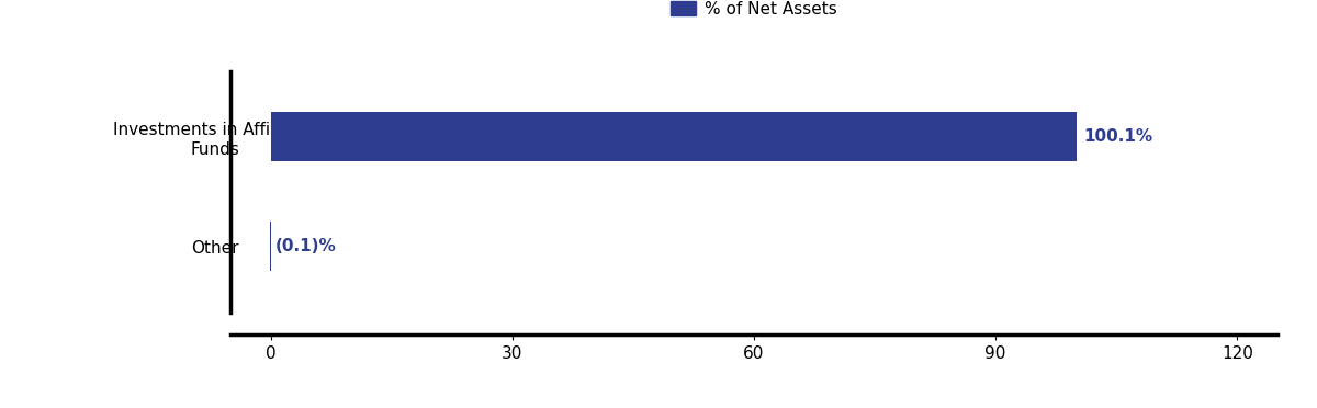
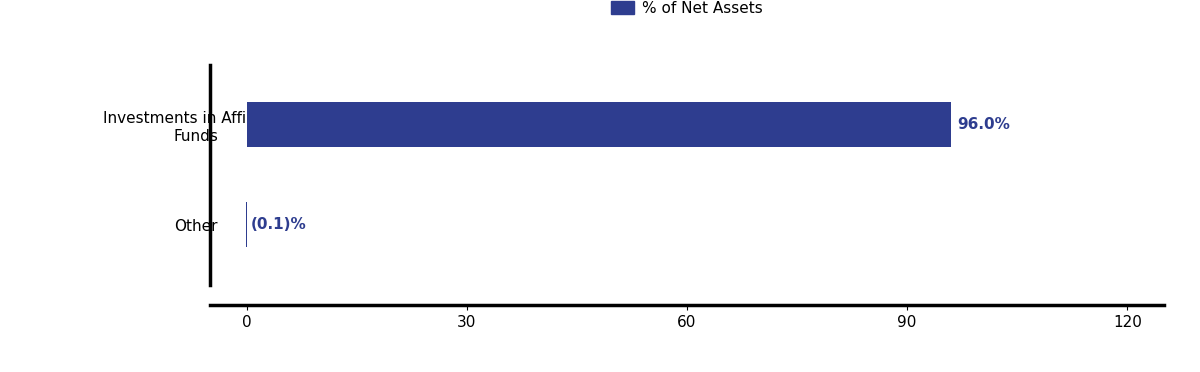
Investments in Affiliated Funds: 100.1% -> 96.0%
